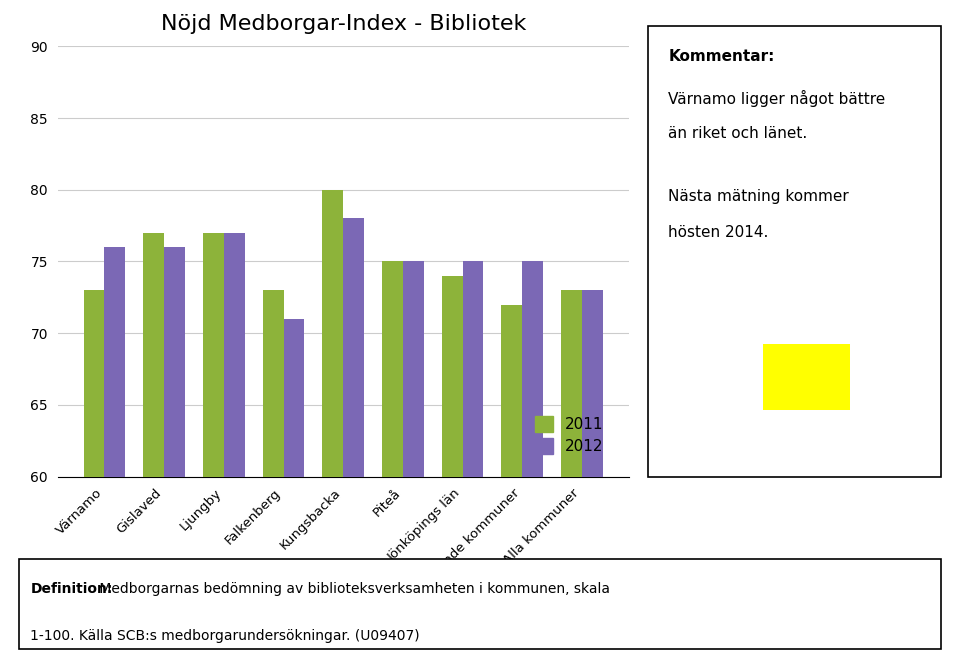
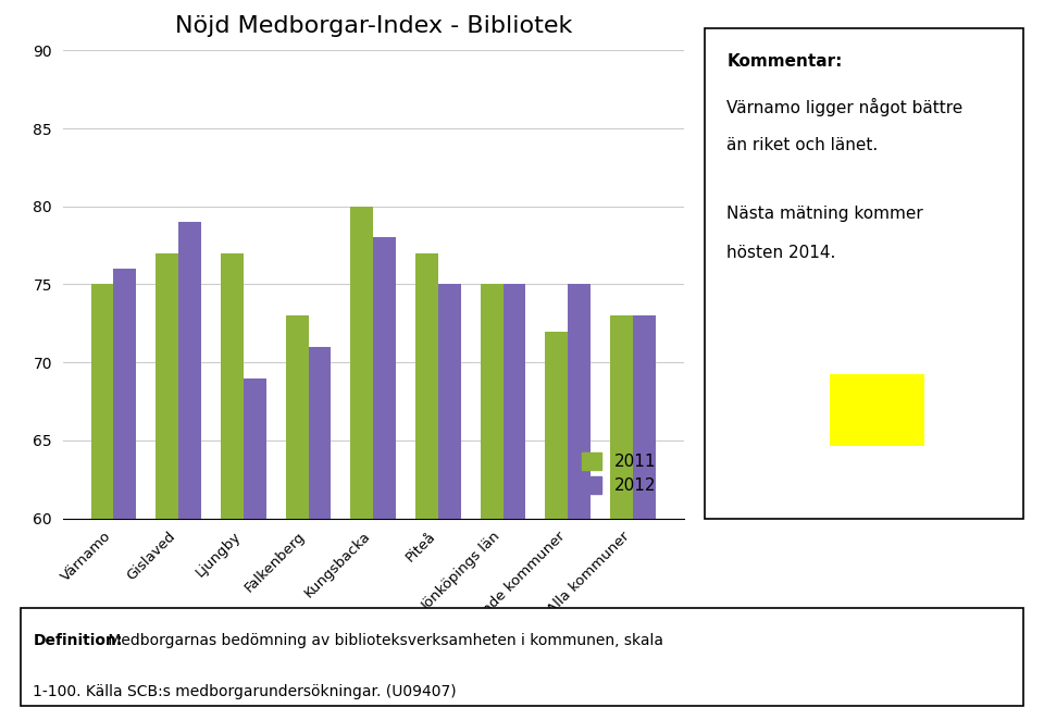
2011/Värnamo: 73 -> 75
2012/Gislaved: 76 -> 79
2012/Ljungby: 77 -> 69
2011/Piteå: 75 -> 77
2011/Jönköpings län: 74 -> 75
